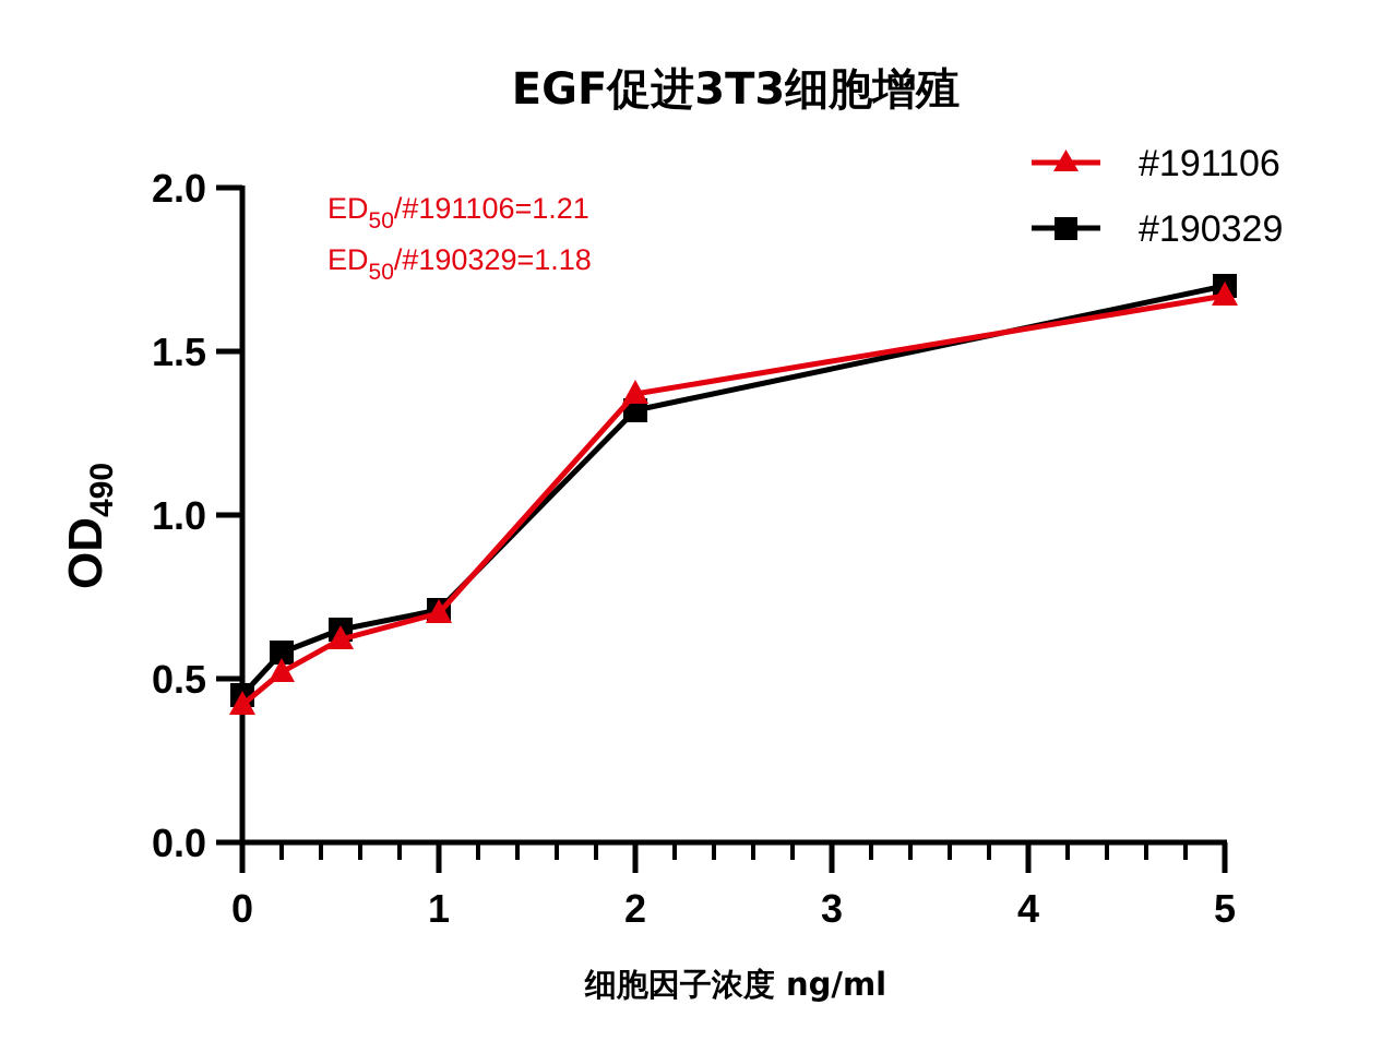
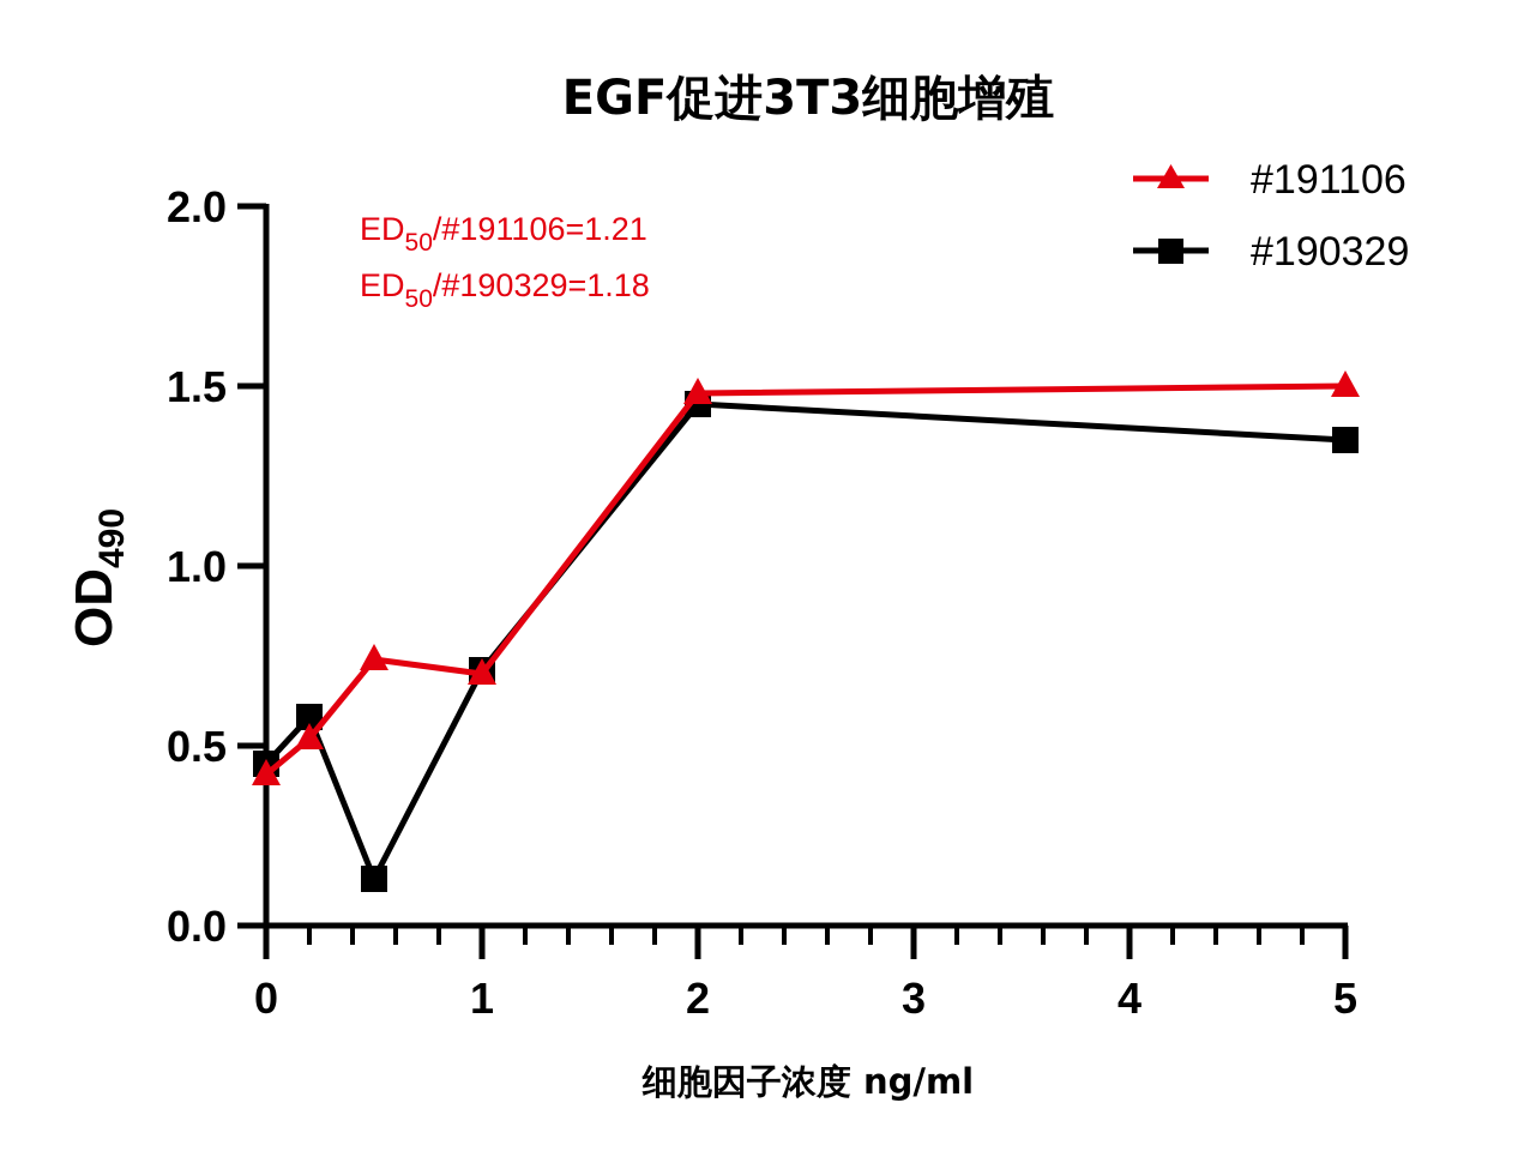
#191106/0.5: 0.62 -> 0.74
#190329/0.5: 0.65 -> 0.13
#191106/2: 1.37 -> 1.48
#190329/2: 1.32 -> 1.45
#191106/5: 1.67 -> 1.50
#190329/5: 1.70 -> 1.35
